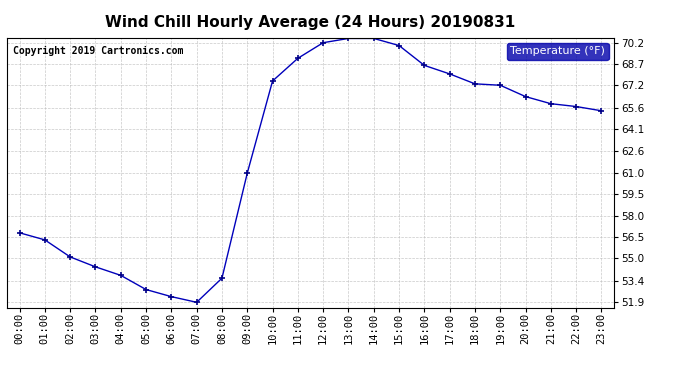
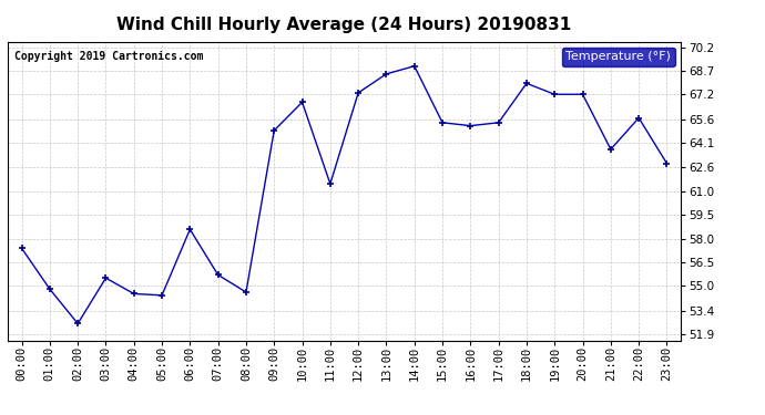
00:00: 56.8 -> 57.4
01:00: 56.3 -> 54.8
02:00: 55.1 -> 52.6
03:00: 54.4 -> 55.5
04:00: 53.8 -> 54.5
05:00: 52.8 -> 54.4
06:00: 52.3 -> 58.6
07:00: 51.9 -> 55.7
08:00: 53.6 -> 54.6
09:00: 61.0 -> 64.9
10:00: 67.5 -> 66.7
11:00: 69.1 -> 61.5
12:00: 70.2 -> 67.3
13:00: 70.5 -> 68.5
14:00: 70.5 -> 69.0
15:00: 70.0 -> 65.4
16:00: 68.6 -> 65.2
17:00: 68.0 -> 65.4
18:00: 67.3 -> 67.9
20:00: 66.4 -> 67.2
21:00: 65.9 -> 63.7
23:00: 65.4 -> 62.8
